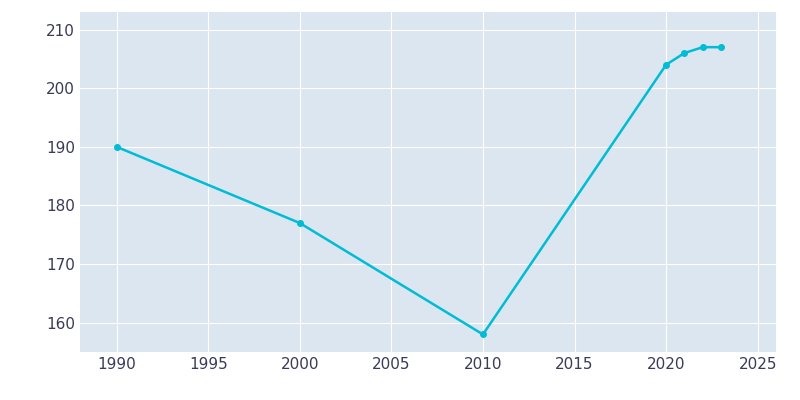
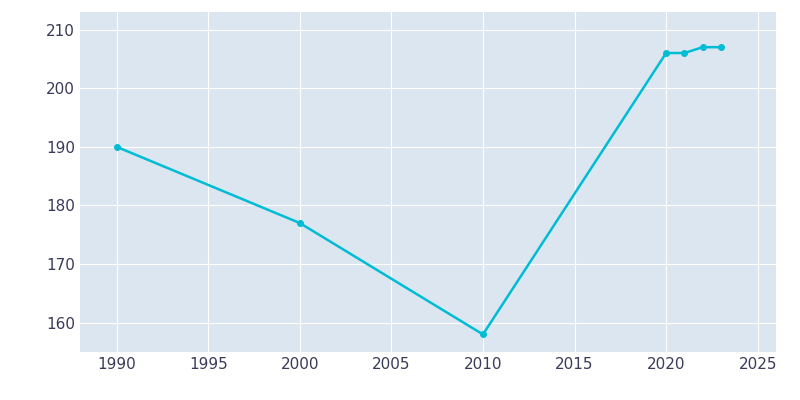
2020: 204 -> 206
